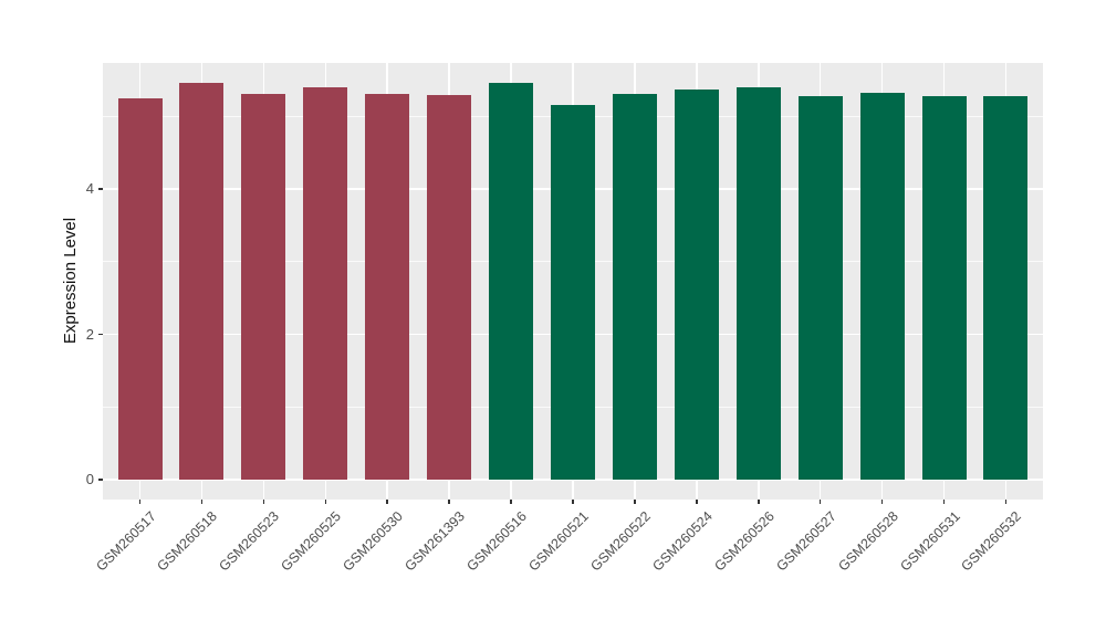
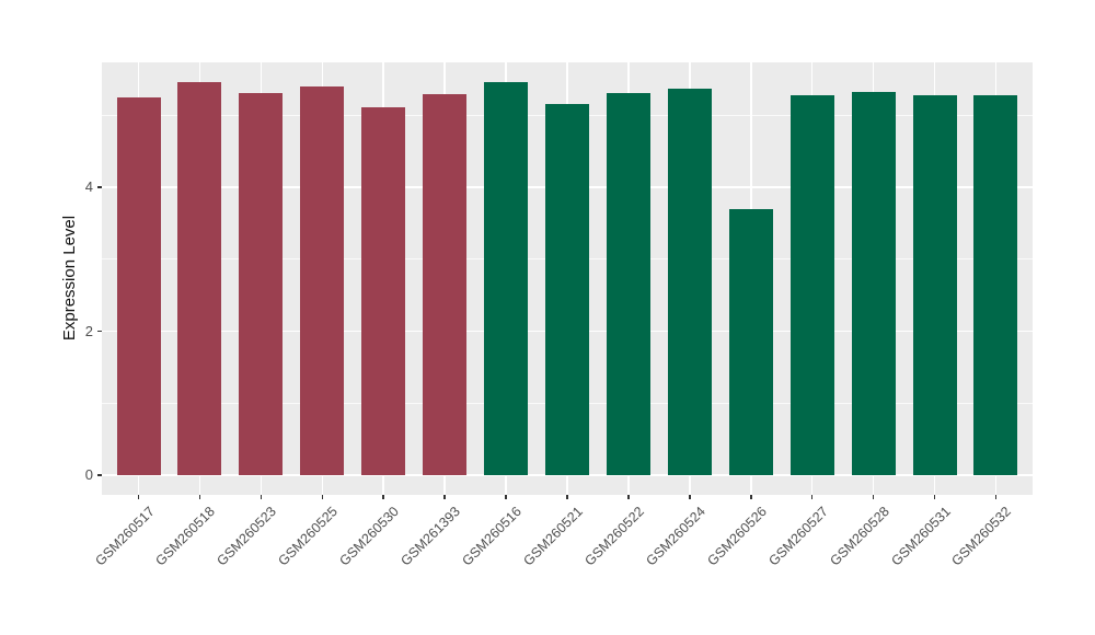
GSM260530: 5.3 -> 5.1
GSM260526: 5.4 -> 3.7
